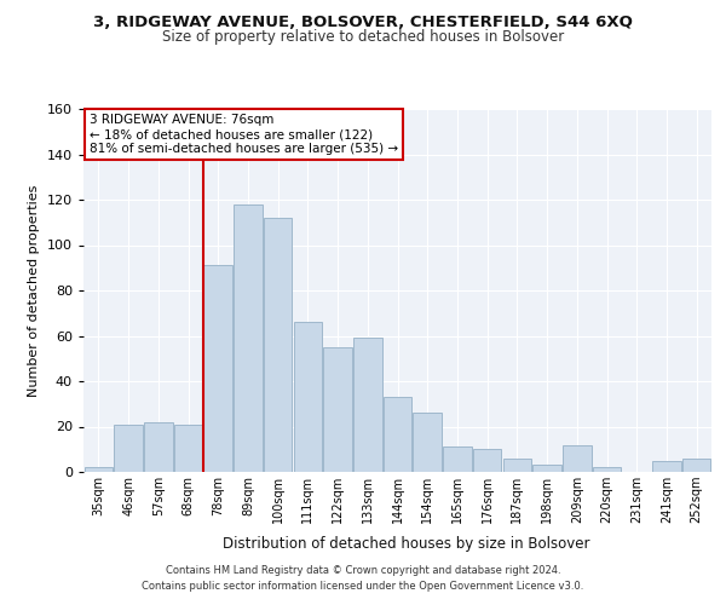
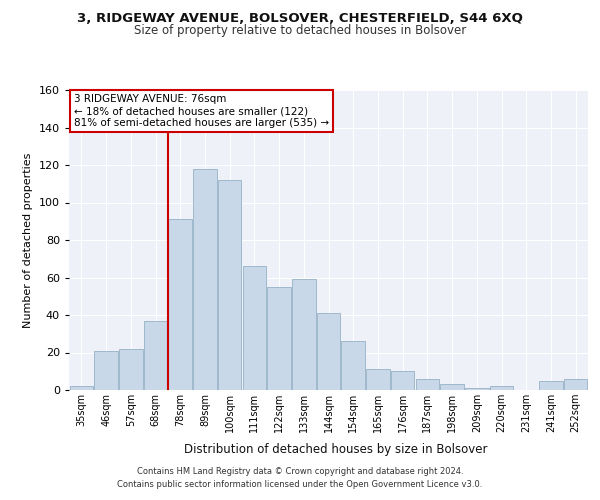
68sqm: 21 -> 37
144sqm: 33 -> 41
209sqm: 12 -> 1
